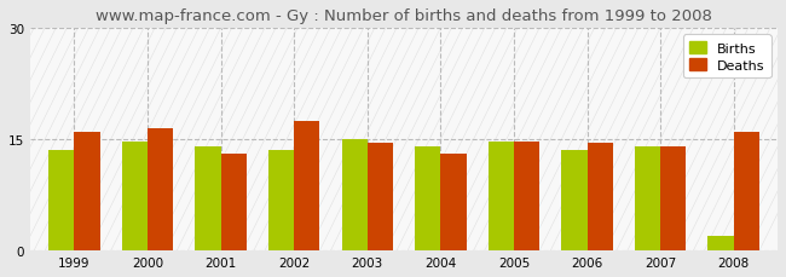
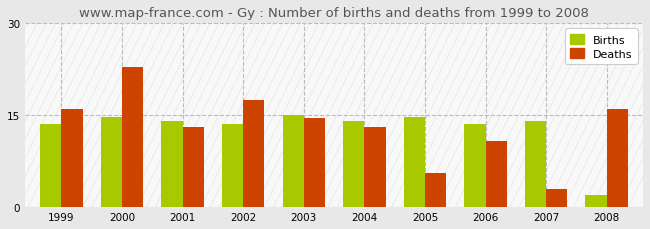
Deaths/2000: 16.5 -> 22.8
Deaths/2005: 14.7 -> 5.6
Deaths/2006: 14.5 -> 10.8
Deaths/2007: 14.0 -> 3.0
